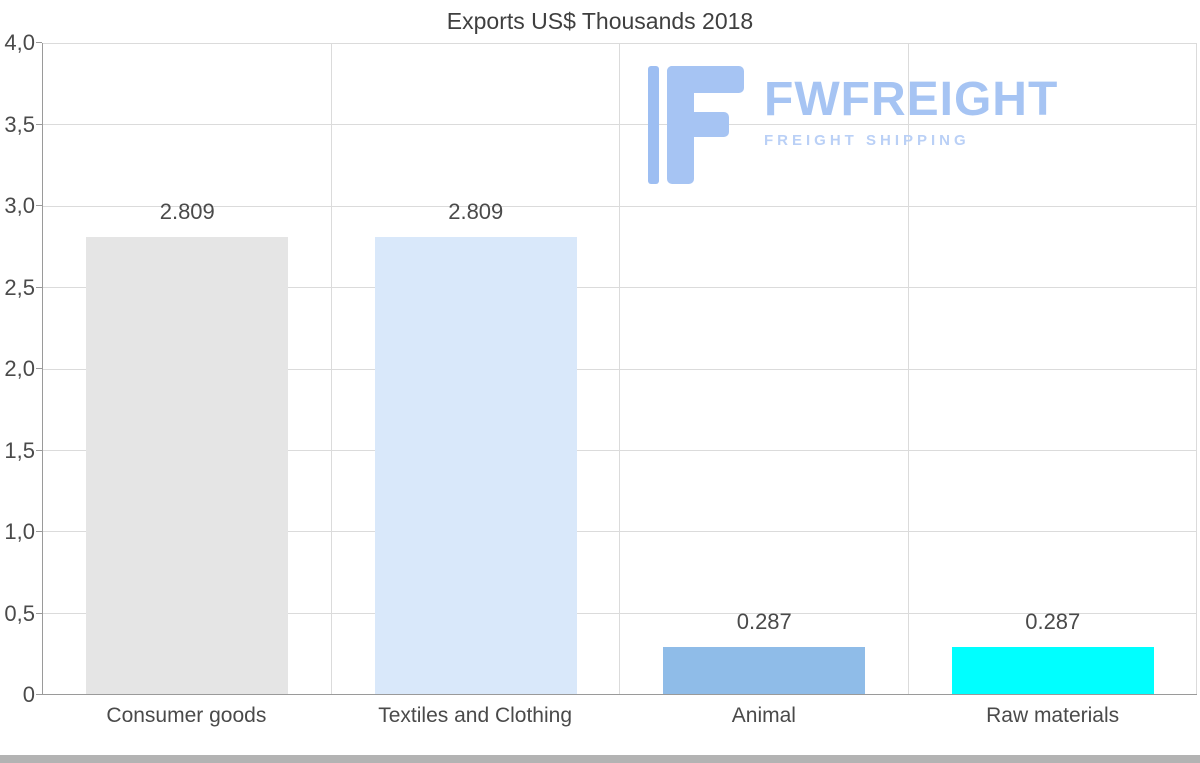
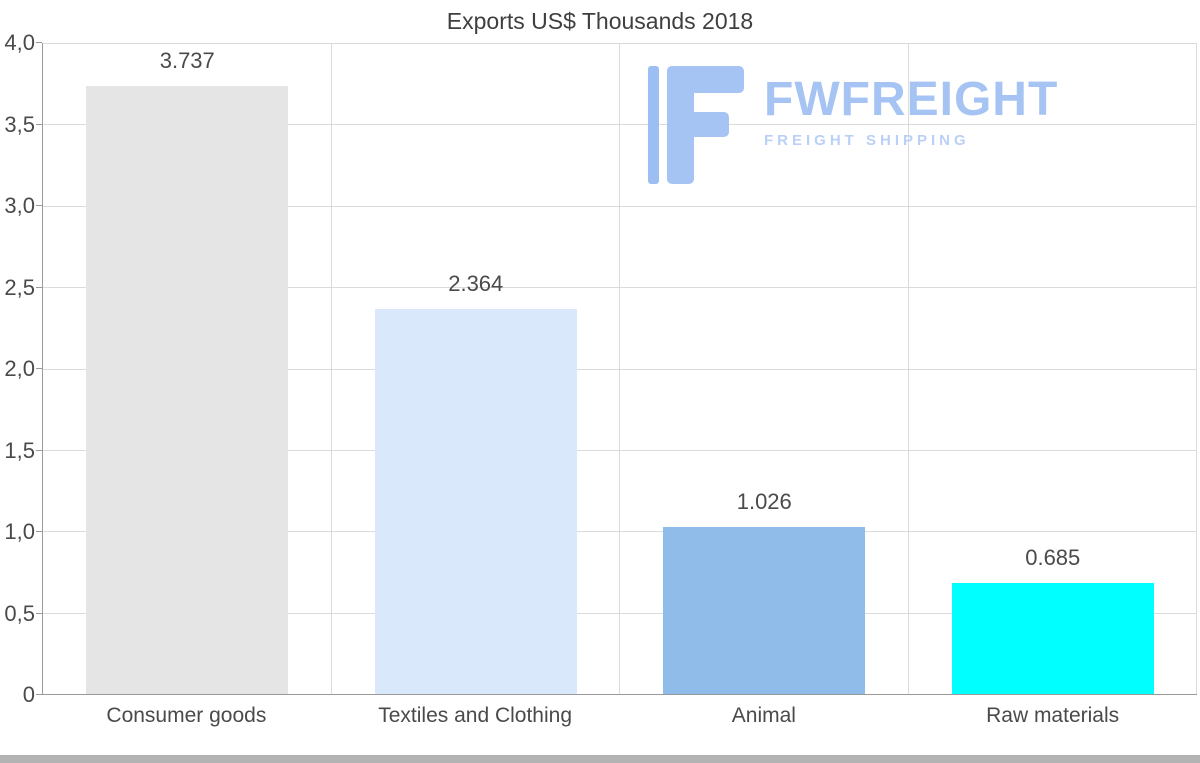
Consumer goods: 2.809 -> 3.737
Textiles and Clothing: 2.809 -> 2.364
Animal: 0.287 -> 1.026
Raw materials: 0.287 -> 0.685
